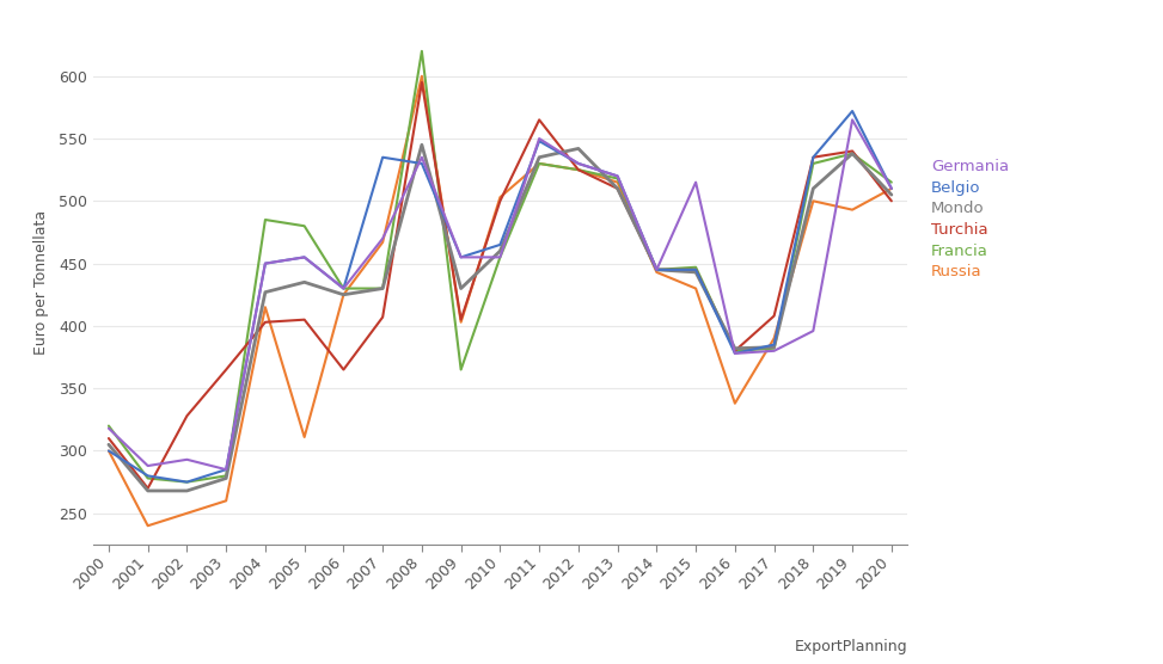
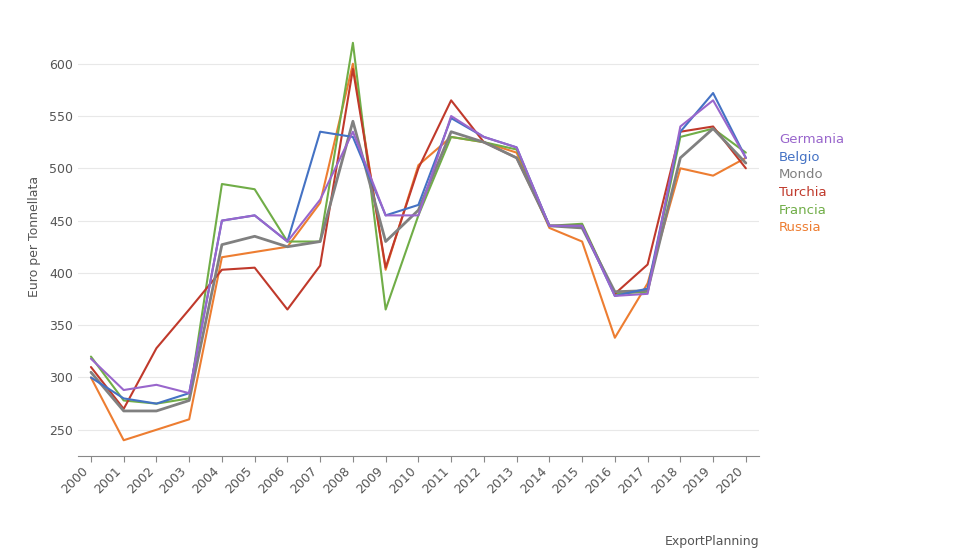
Russia/2005: 311 -> 420
Mondo/2012: 542 -> 525
Germania/2015: 515 -> 445
Germania/2018: 396 -> 540
